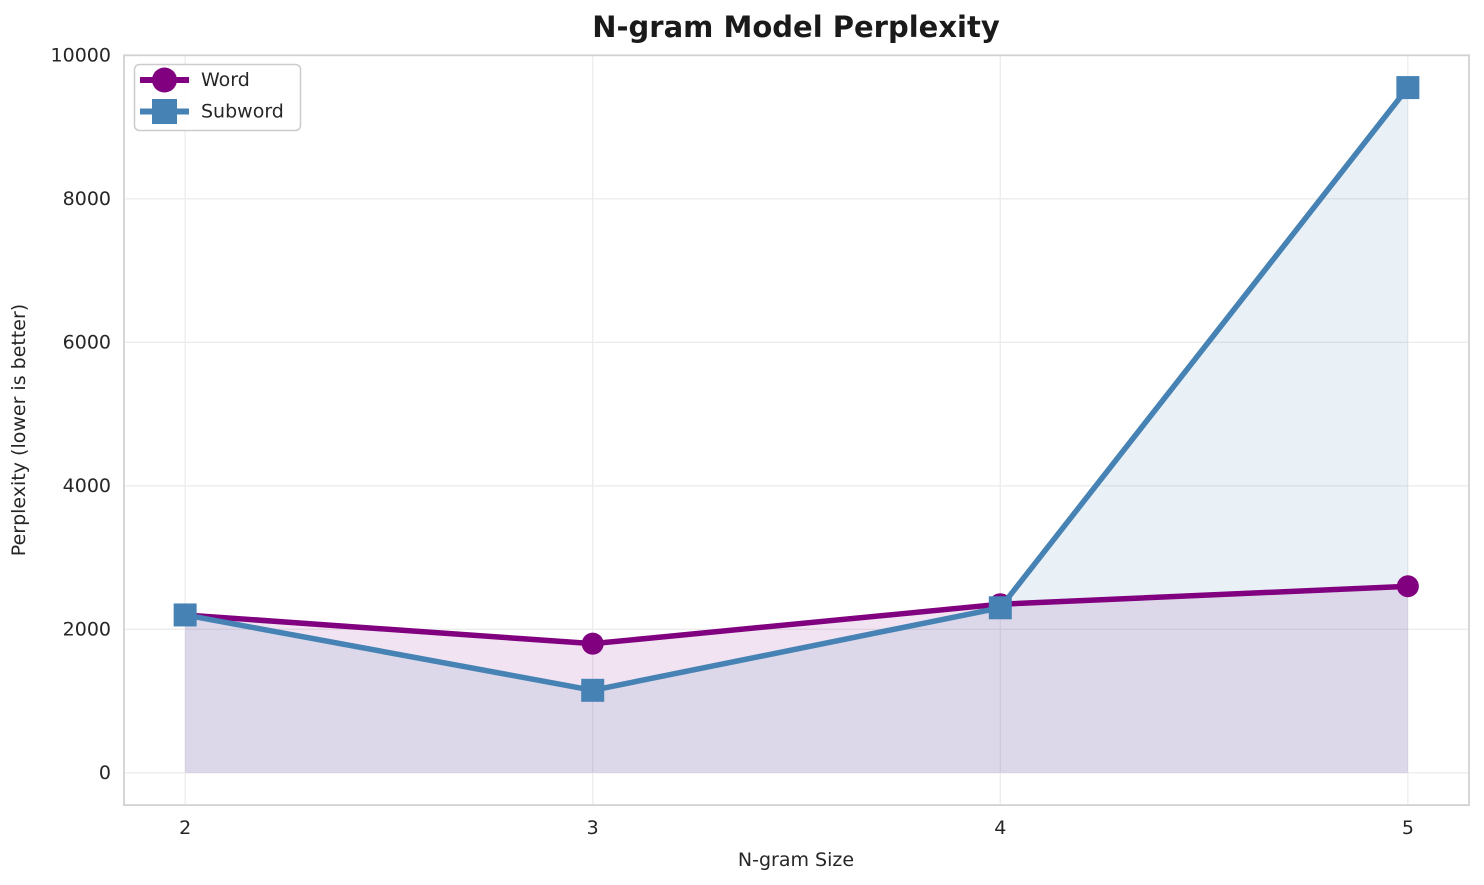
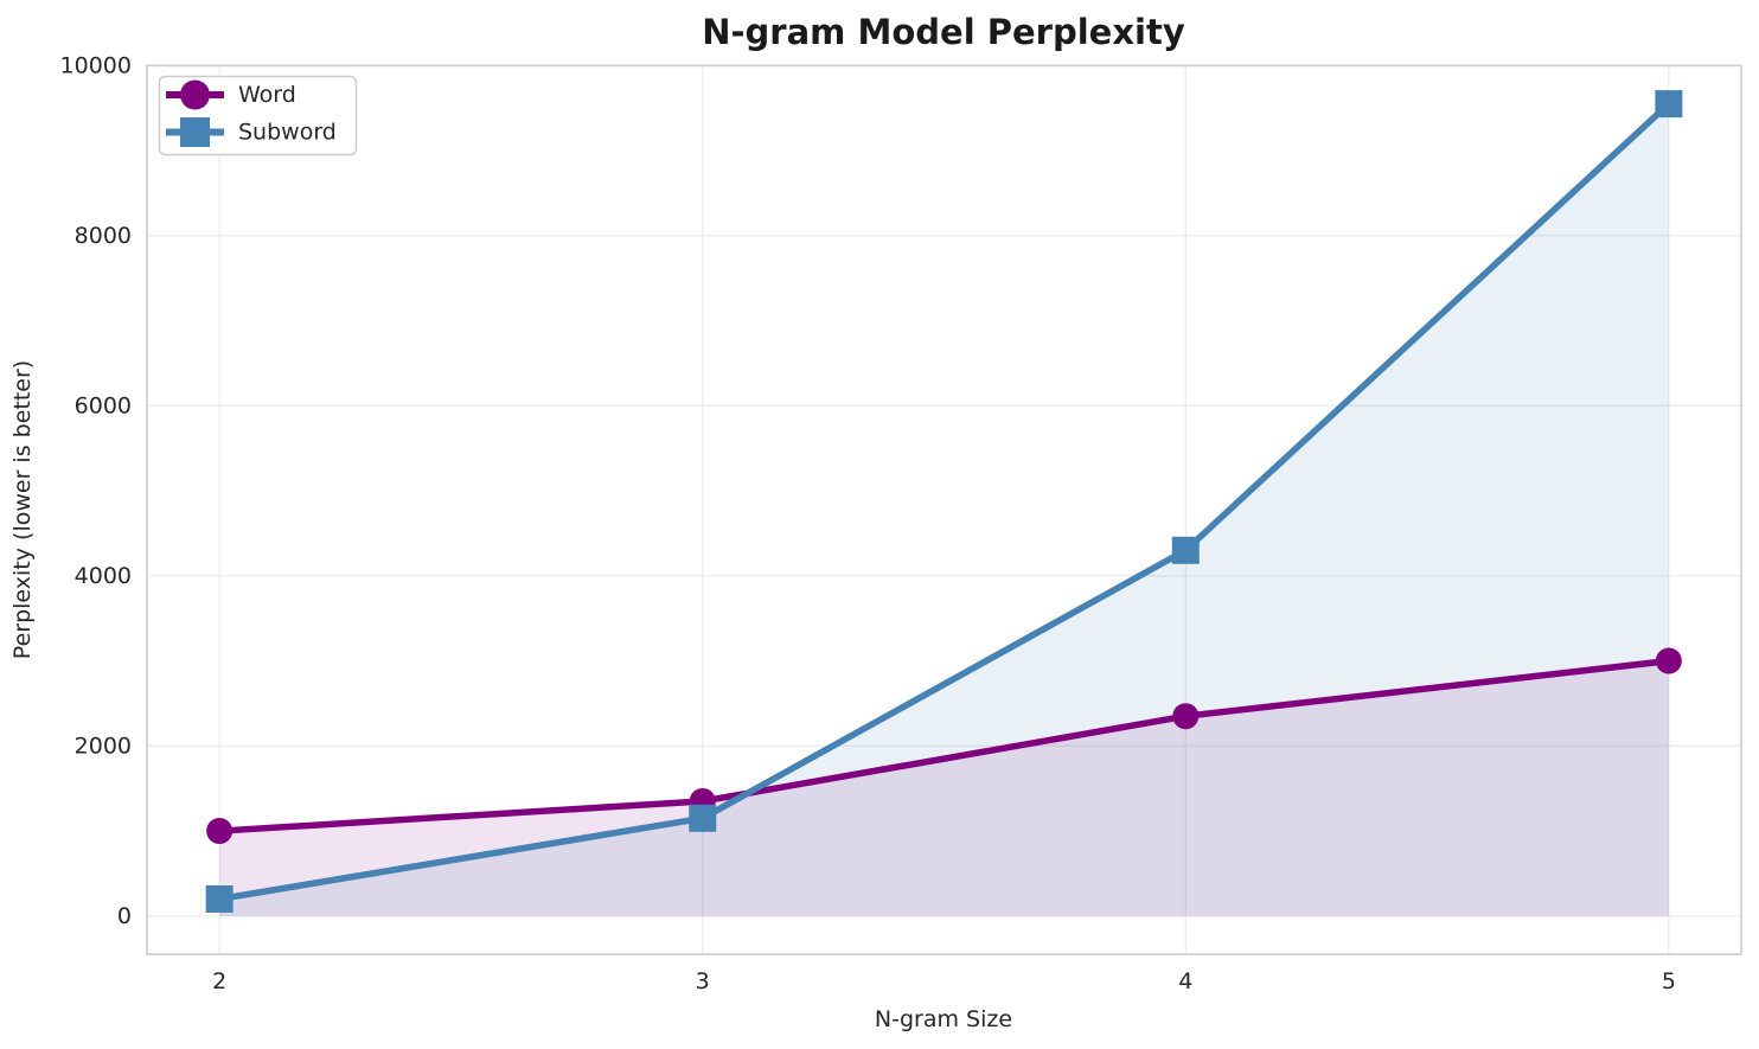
Word/2: 2200 -> 1000
Subword/2: 2200 -> 200
Word/3: 1800 -> 1400
Subword/4: 2300 -> 4300
Word/5: 2600 -> 3000
